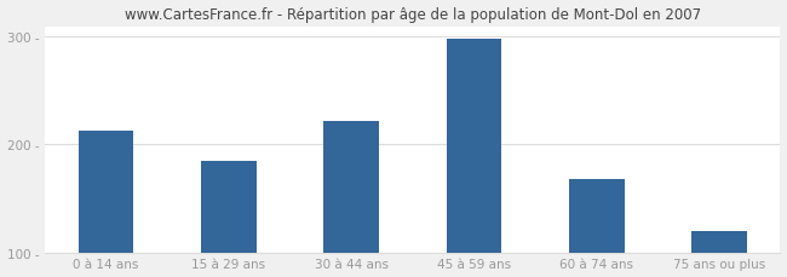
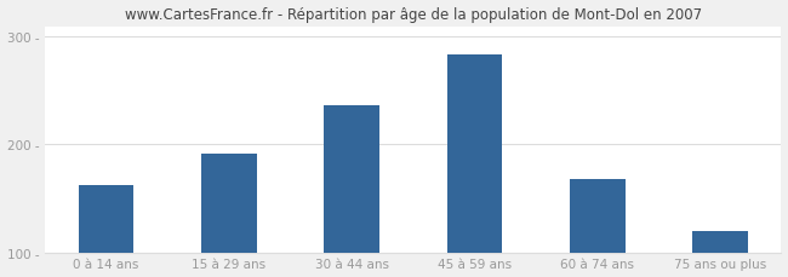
0 à 14 ans: 213 - -> 162 -
15 à 29 ans: 185 - -> 192 -
30 à 44 ans: 222 - -> 236 -
45 à 59 ans: 298 - -> 284 -
